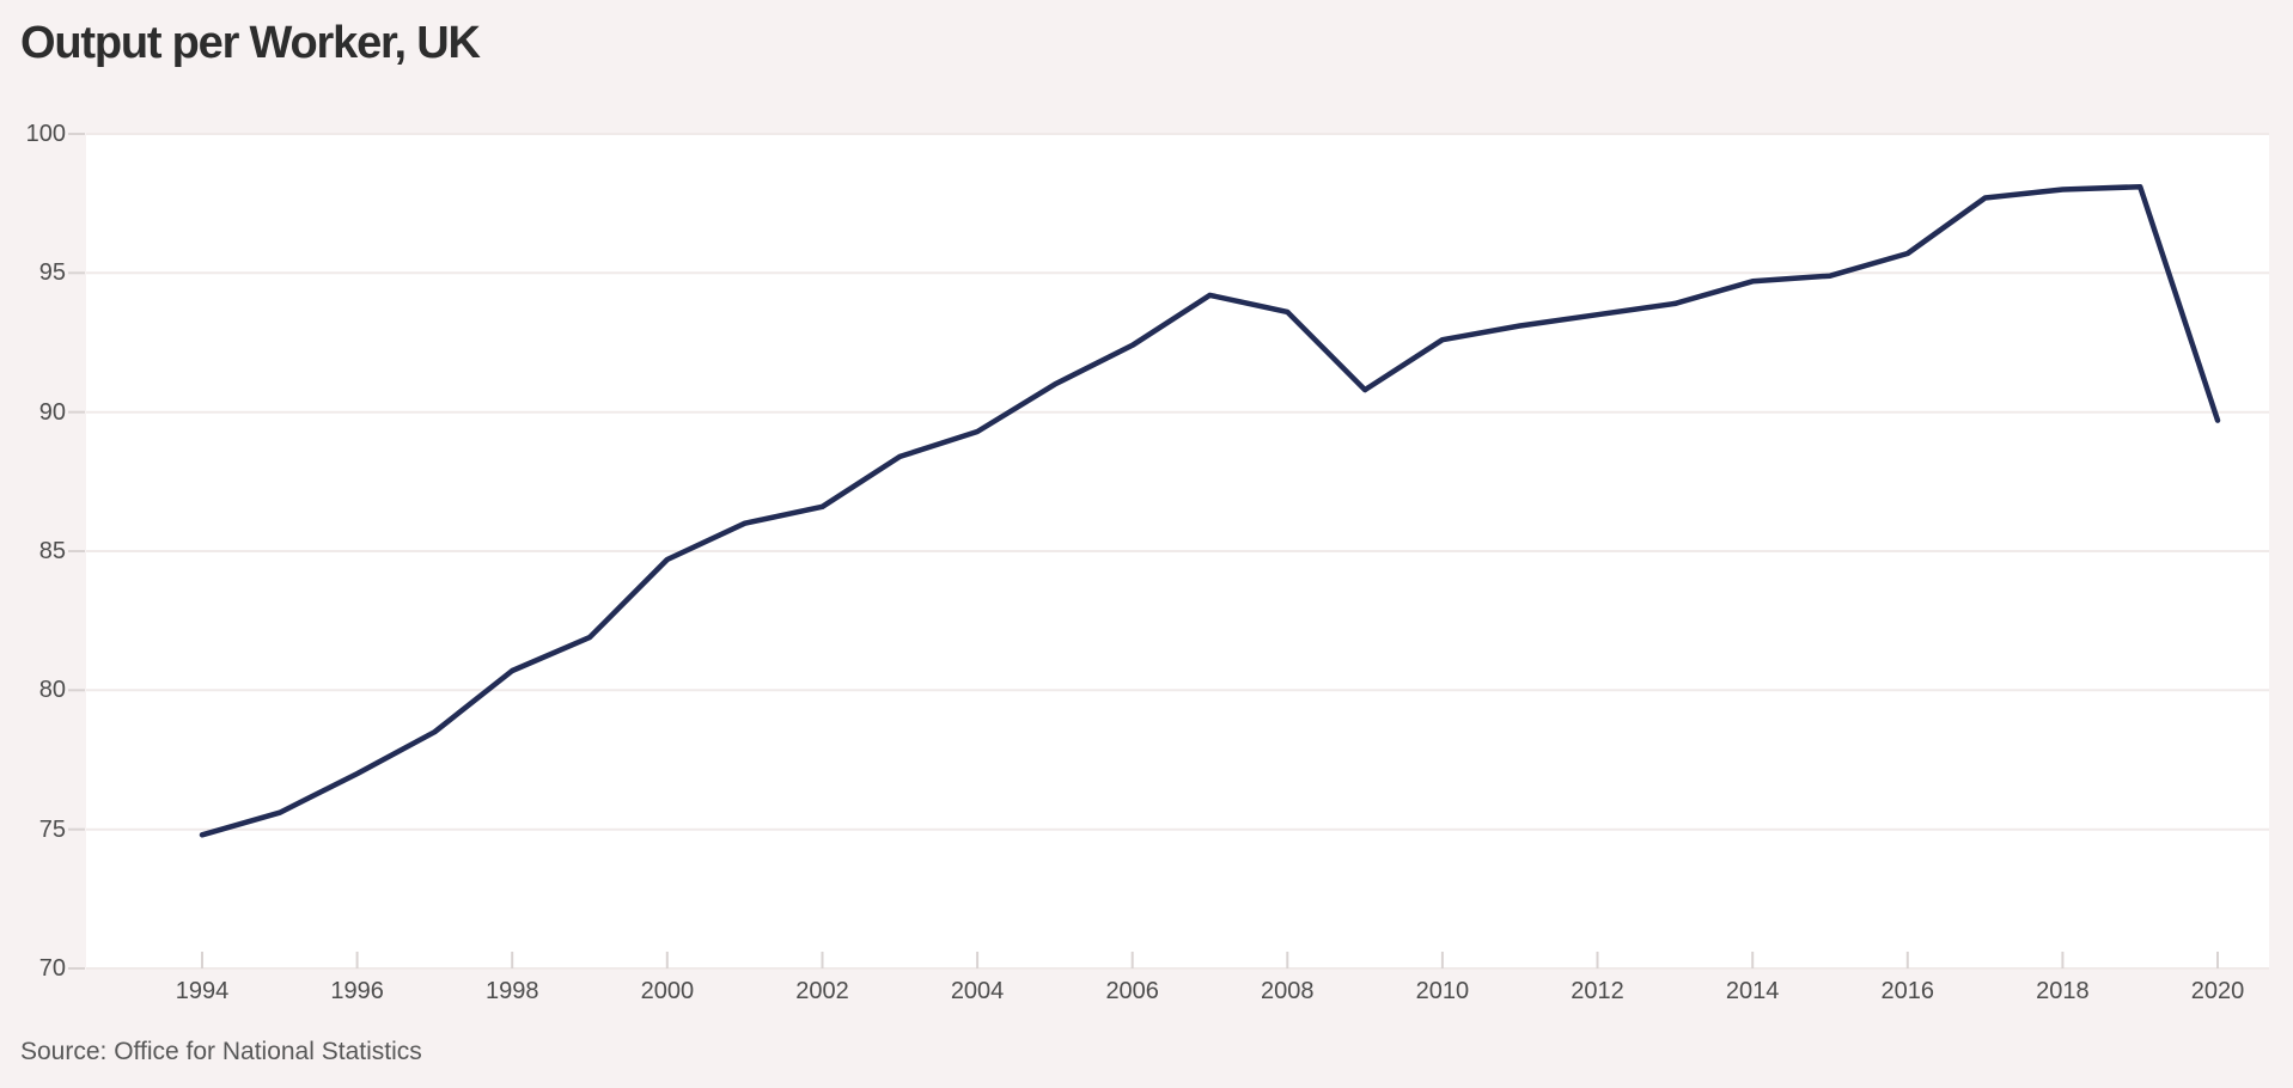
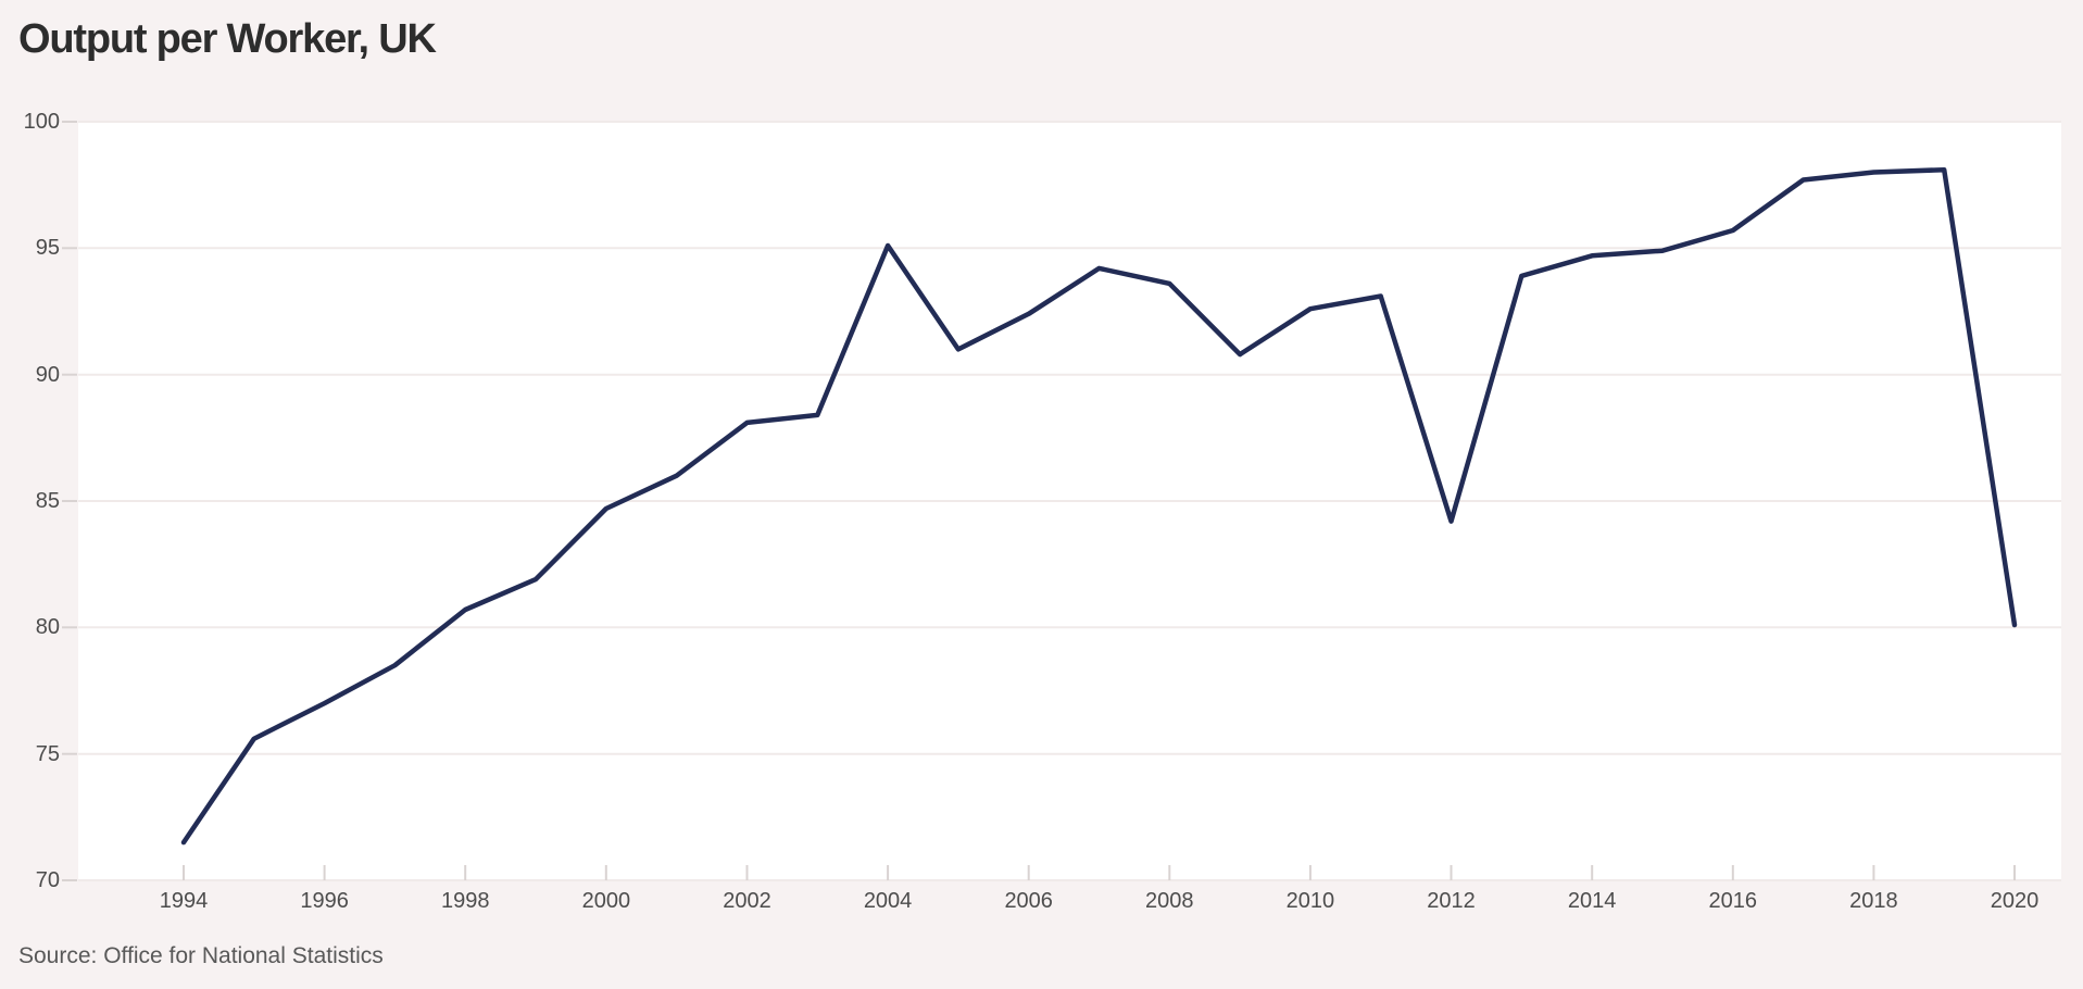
1994: 74.8 -> 71.5
2002: 86.6 -> 88.1
2004: 89.3 -> 95.1
2012: 93.5 -> 84.2
2020: 89.7 -> 80.1
